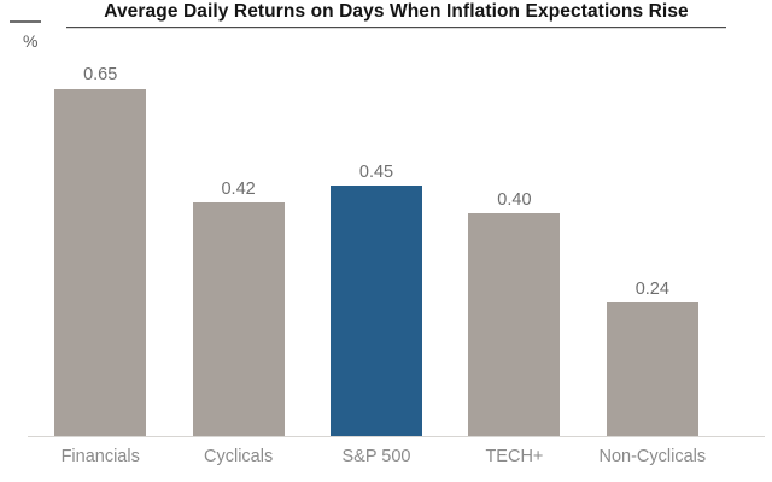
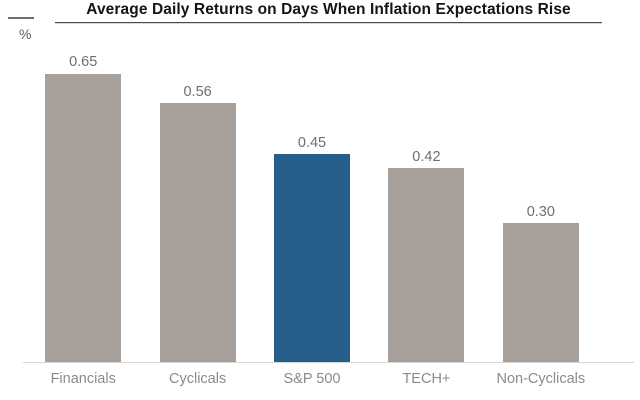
Cyclicals: 0.42 -> 0.56
TECH+: 0.40 -> 0.42
Non-Cyclicals: 0.24 -> 0.30
